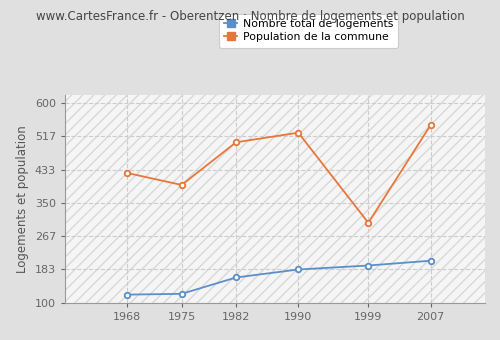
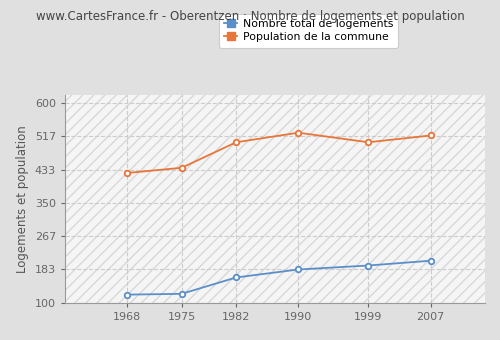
Population de la commune/1975: 395 -> 438
Population de la commune/1999: 300 -> 502
Population de la commune/2007: 545 -> 519
